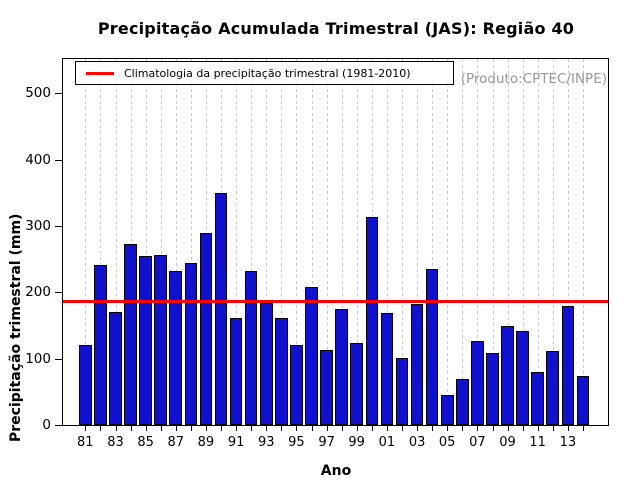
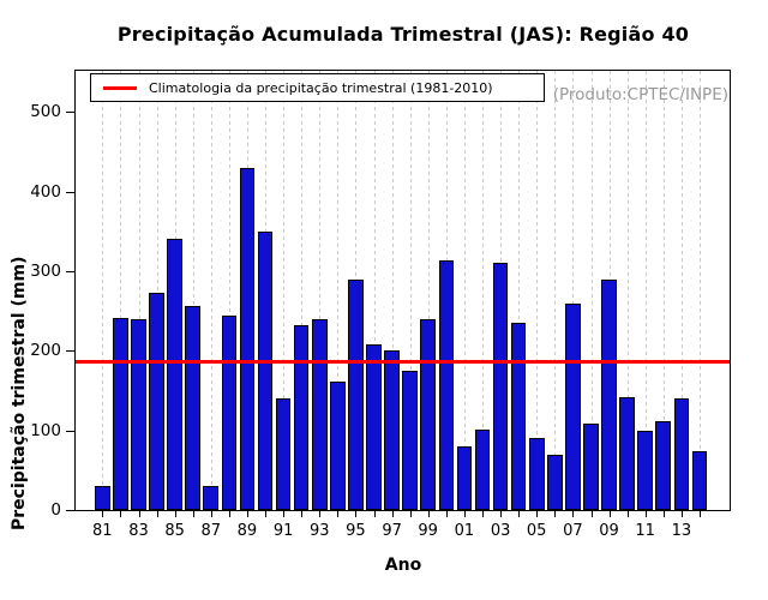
81: 120 -> 30
83: 170 -> 240
85: 260 -> 340
87: 230 -> 30
89: 290 -> 430
91: 160 -> 140
93: 180 -> 240
95: 120 -> 290
97: 110 -> 200
99: 120 -> 240
01: 170 -> 80
03: 180 -> 310
05: 50 -> 90
07: 130 -> 260
09: 150 -> 290
11: 80 -> 100
13: 180 -> 140
